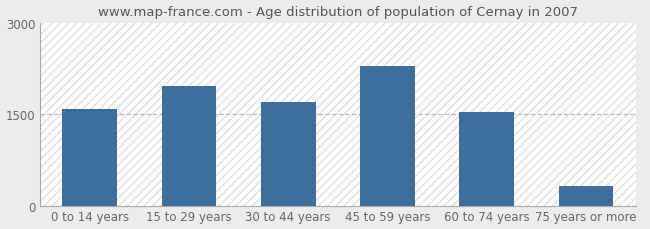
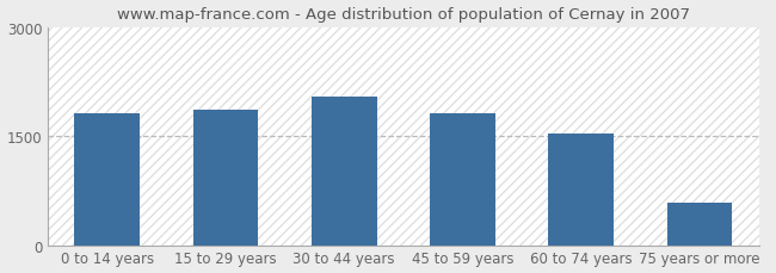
0 to 14 years: 1580 -> 1820
15 to 29 years: 1960 -> 1860
30 to 44 years: 1700 -> 2050
45 to 59 years: 2300 -> 1820
75 years or more: 320 -> 580
